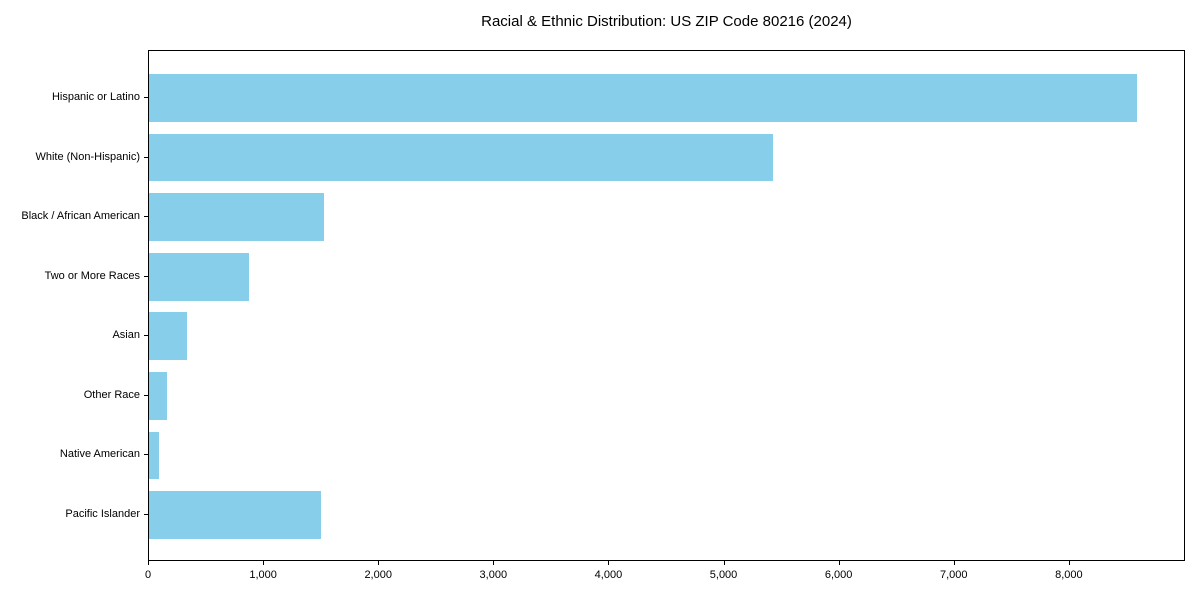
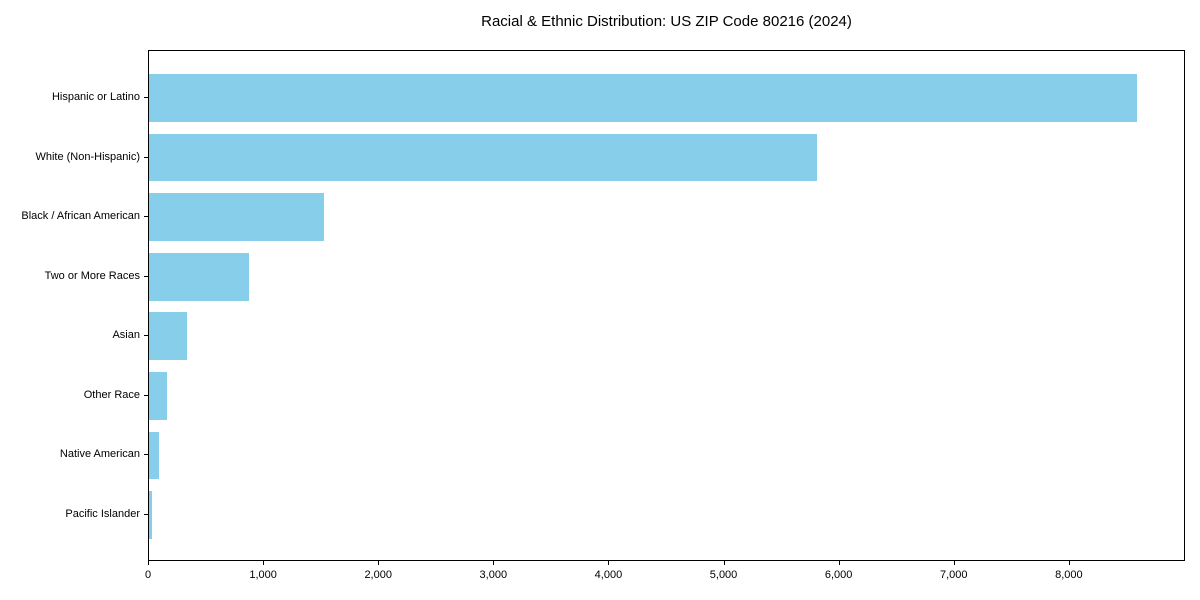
White (Non-Hispanic): 5420 -> 5800
Pacific Islander: 1490 -> 20
